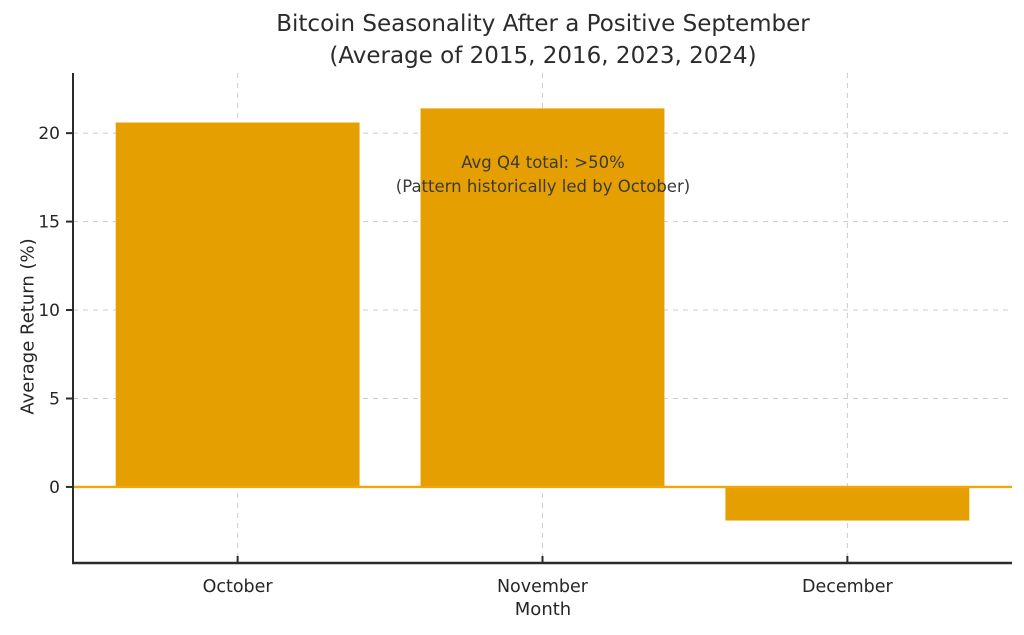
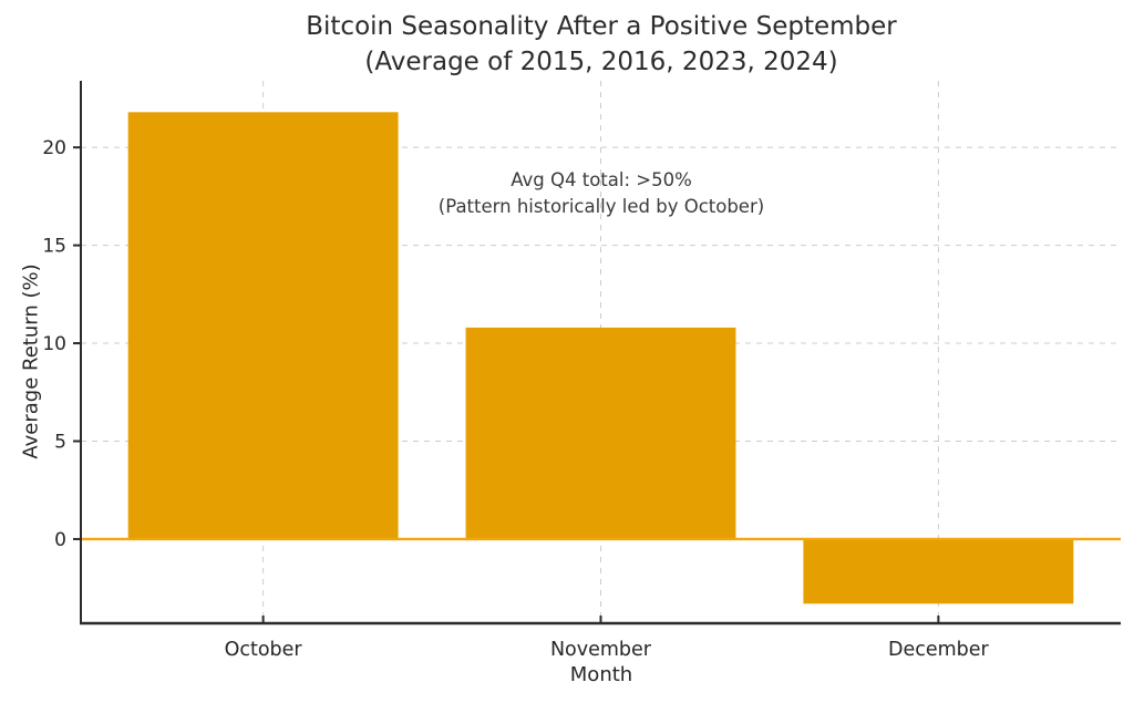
October: 20.6 -> 21.8
November: 21.4 -> 10.8
December: -1.9 -> -3.3
